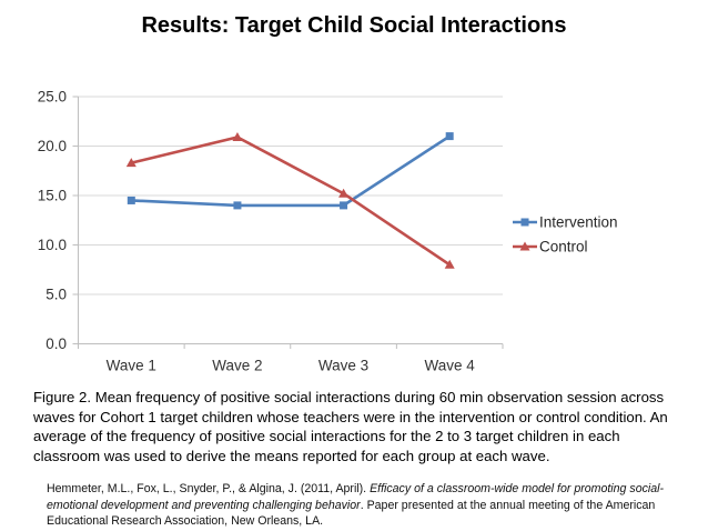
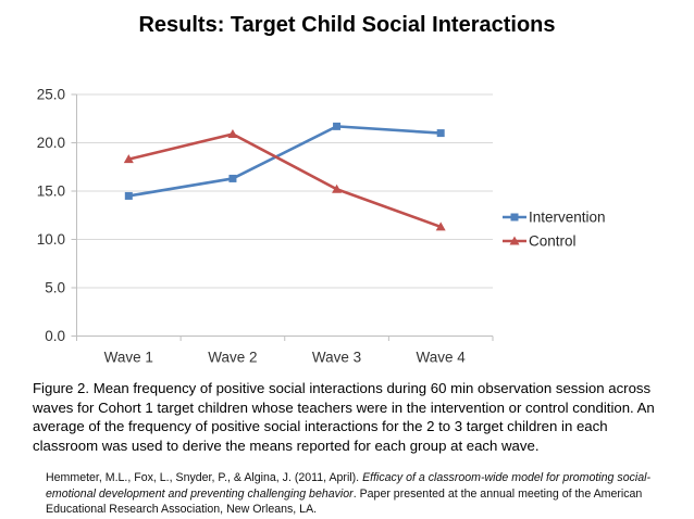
Intervention/Wave 2: 14 -> 16
Intervention/Wave 3: 14 -> 22
Control/Wave 4: 8 -> 11
